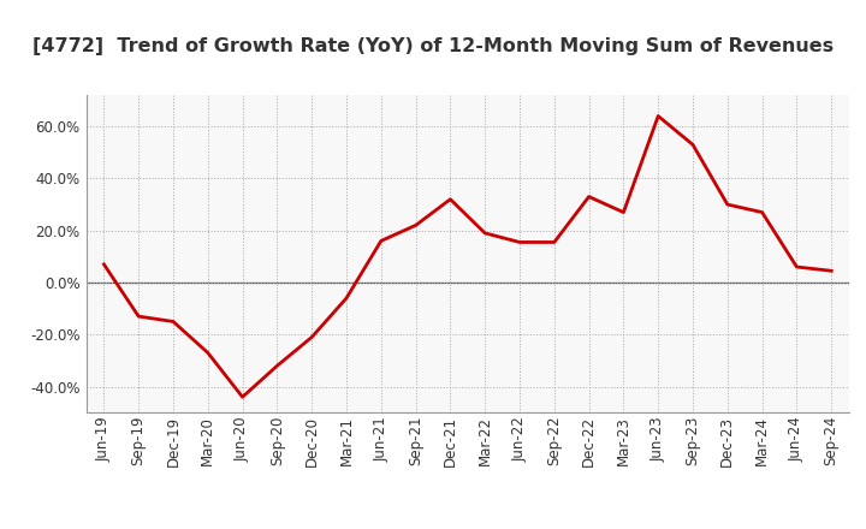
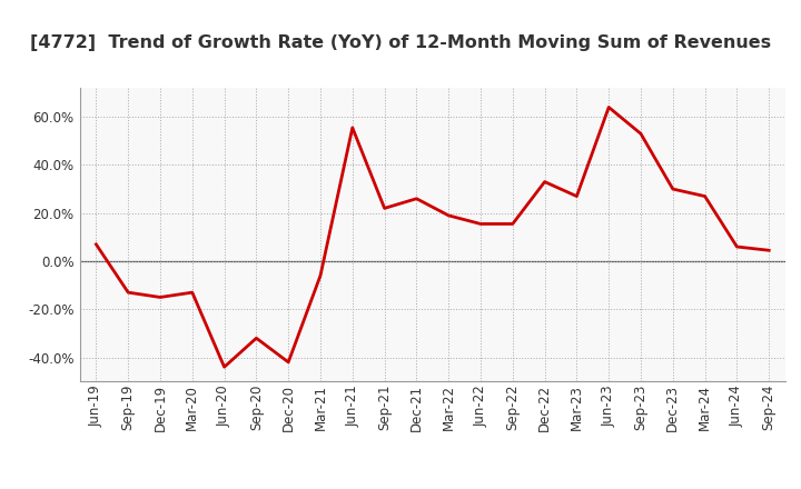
Mar-20: -27.0% -> -13.0%
Dec-20: -21.0% -> -42.0%
Jun-21: 16.0% -> 55.5%
Dec-21: 32.0% -> 26.0%
